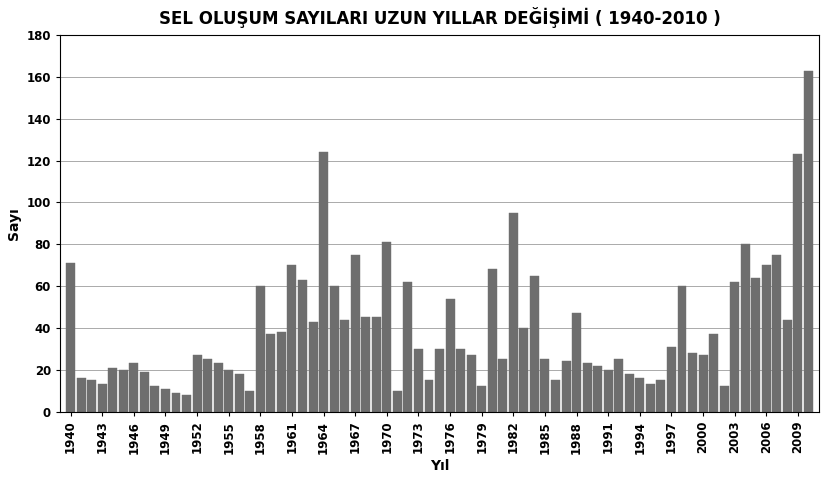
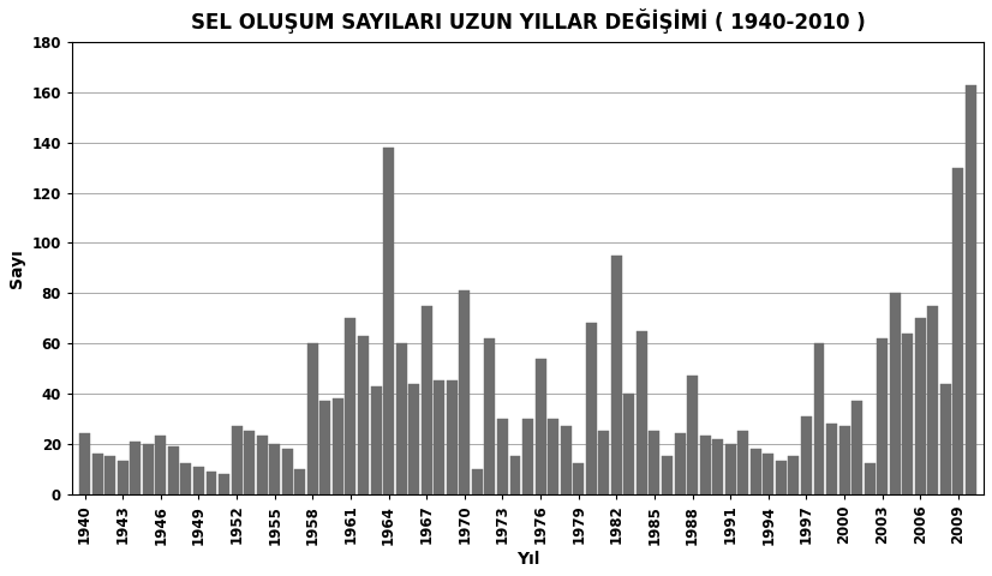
1940: 71 -> 24
1964: 124 -> 138
2009: 123 -> 130
